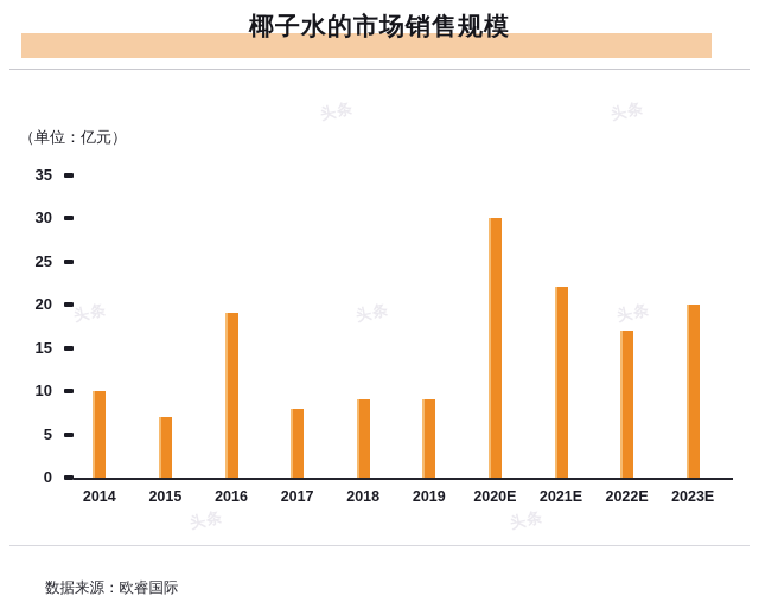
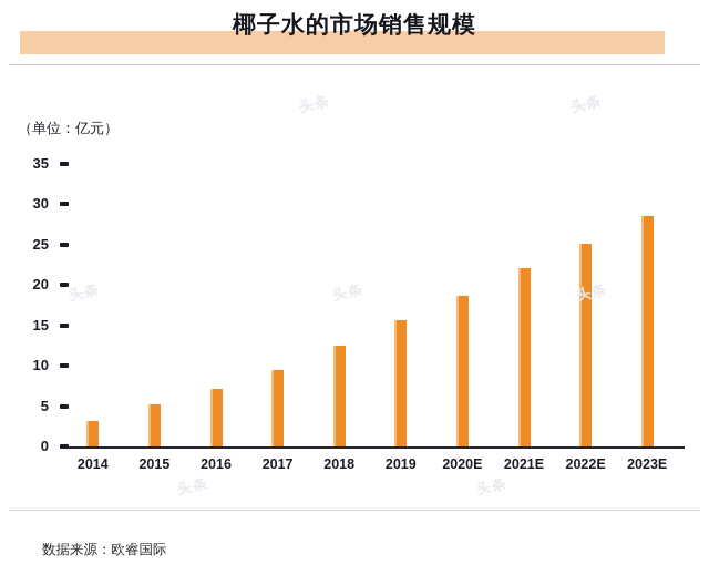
2014: 10 -> 3
2015: 7 -> 5
2016: 19 -> 7
2017: 8 -> 10
2018: 9 -> 12
2019: 9 -> 16
2020E: 30 -> 19
2022E: 17 -> 25
2023E: 20 -> 28
